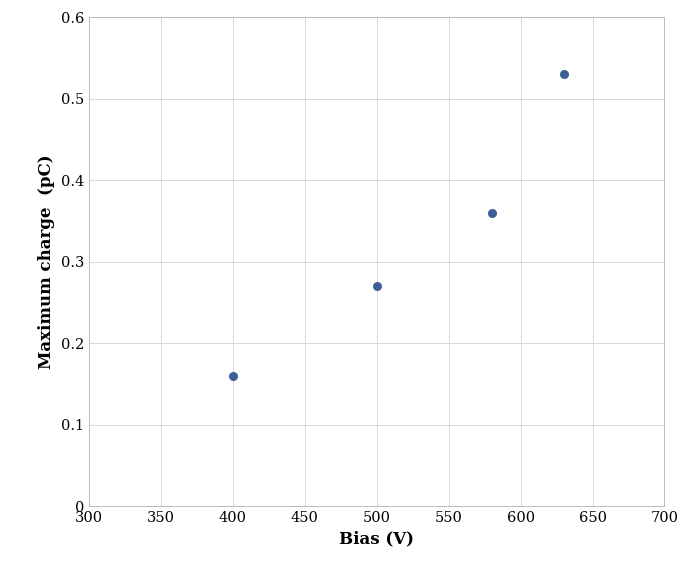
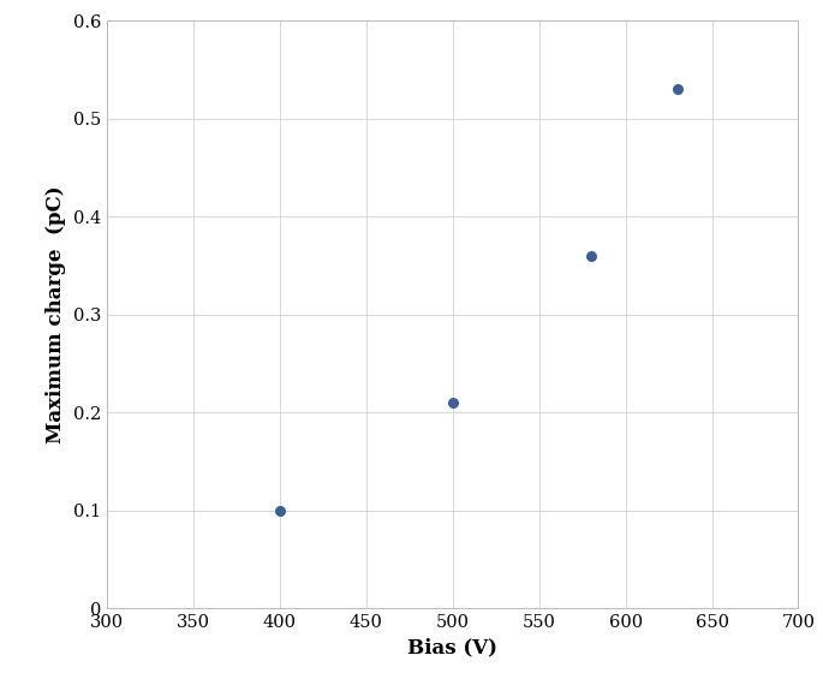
400: 0.16 -> 0.10
500: 0.27 -> 0.21
